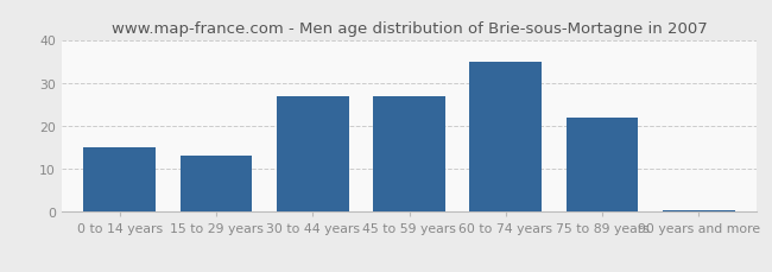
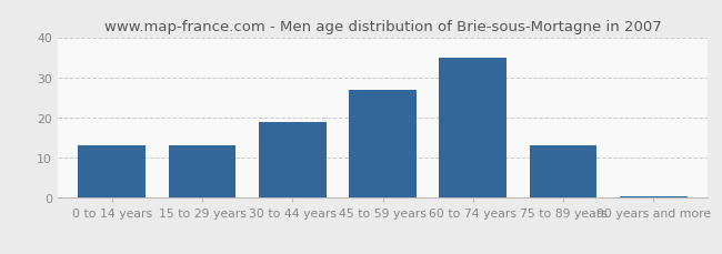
0 to 14 years: 15.0 -> 13.0
30 to 44 years: 27.0 -> 19.0
75 to 89 years: 22.0 -> 13.0
